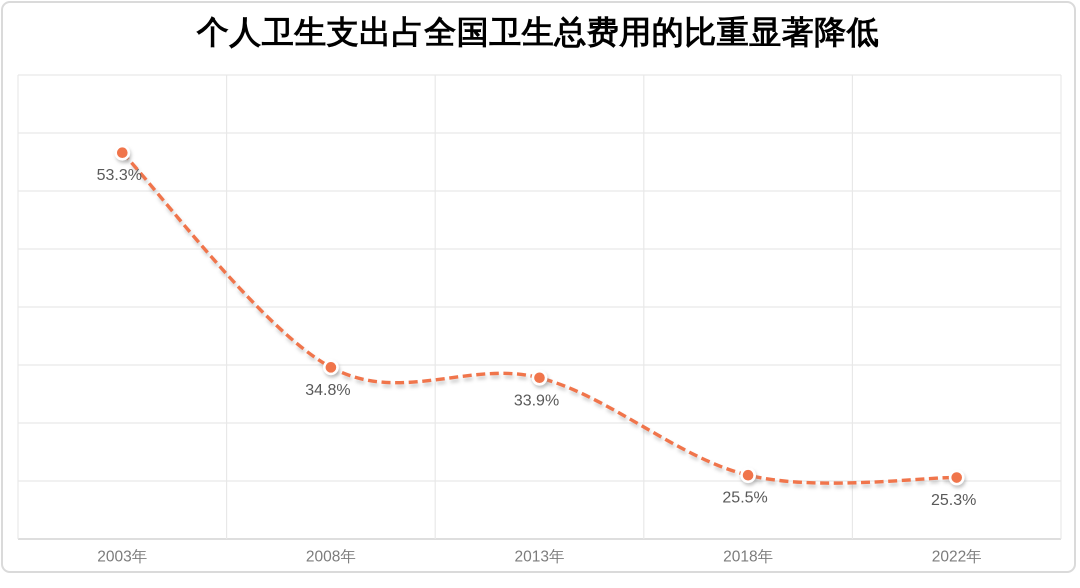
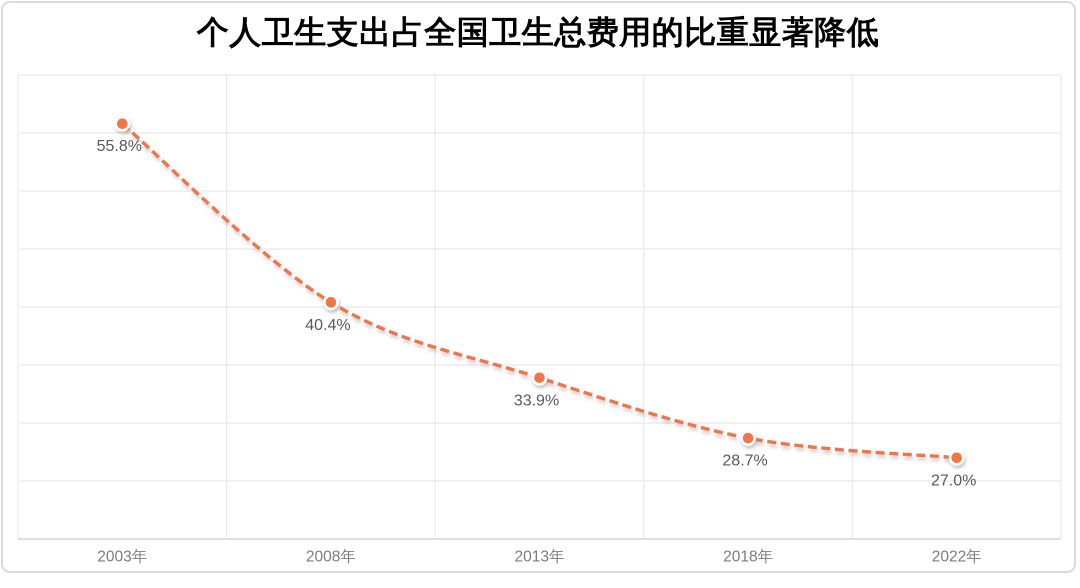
2003年: 53.3% -> 55.8%
2008年: 34.8% -> 40.4%
2018年: 25.5% -> 28.7%
2022年: 25.3% -> 27.0%
